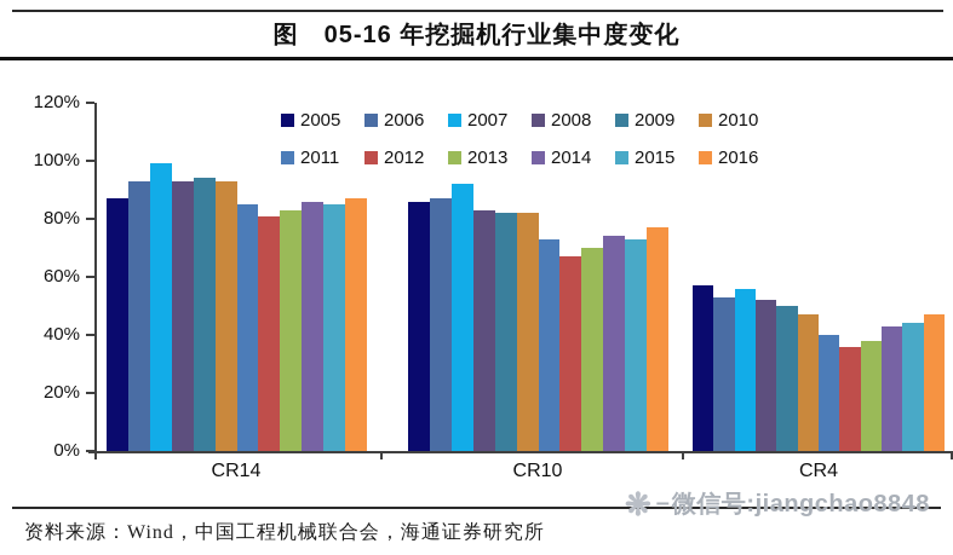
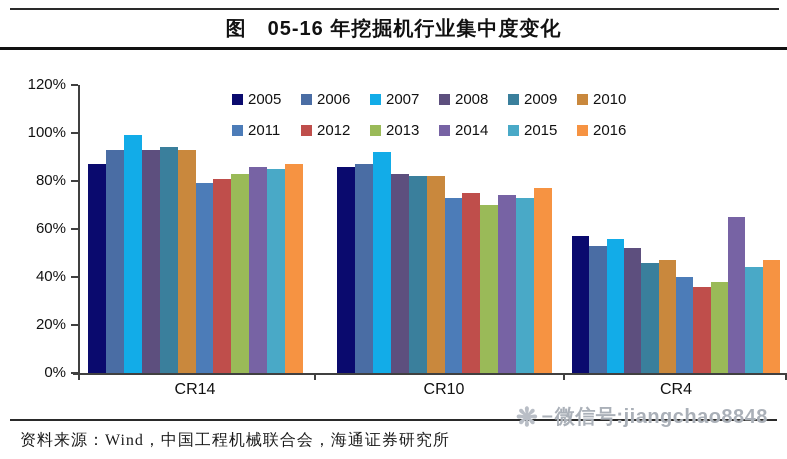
2011/CR14: 85% -> 79%
2012/CR10: 67% -> 75%
2009/CR4: 50% -> 46%
2014/CR4: 43% -> 65%
